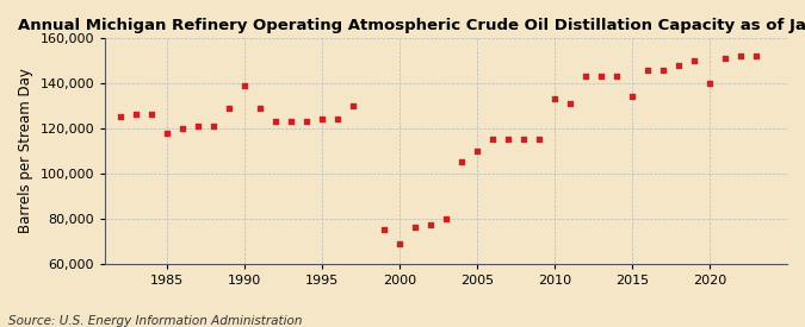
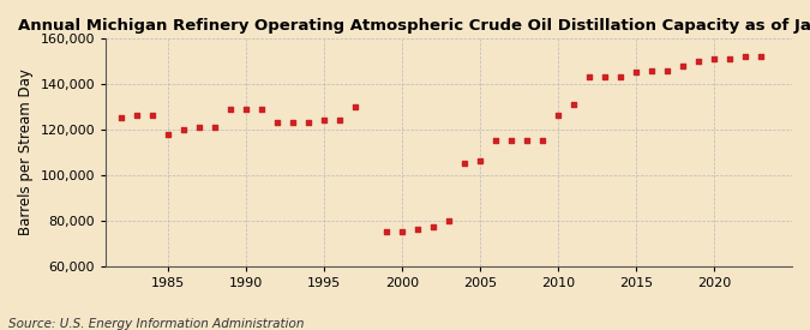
1990: 139,000 -> 129,000
2000: 69,000 -> 75,000
2005: 110,000 -> 106,000
2010: 133,000 -> 126,000
2015: 134,000 -> 145,000
2020: 140,000 -> 151,000
